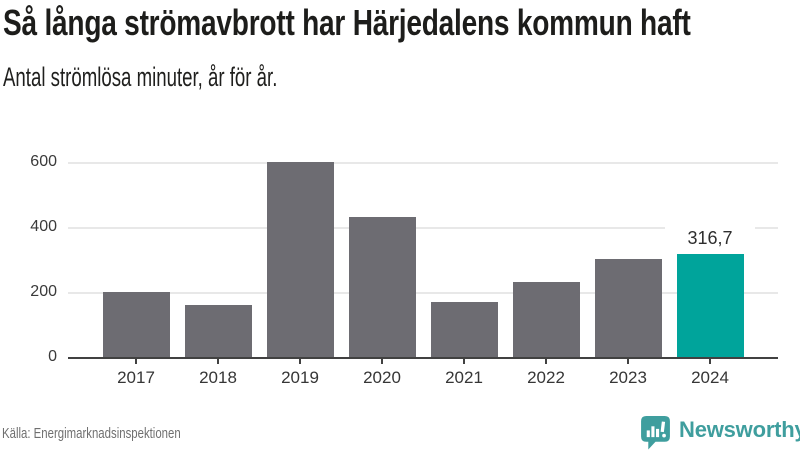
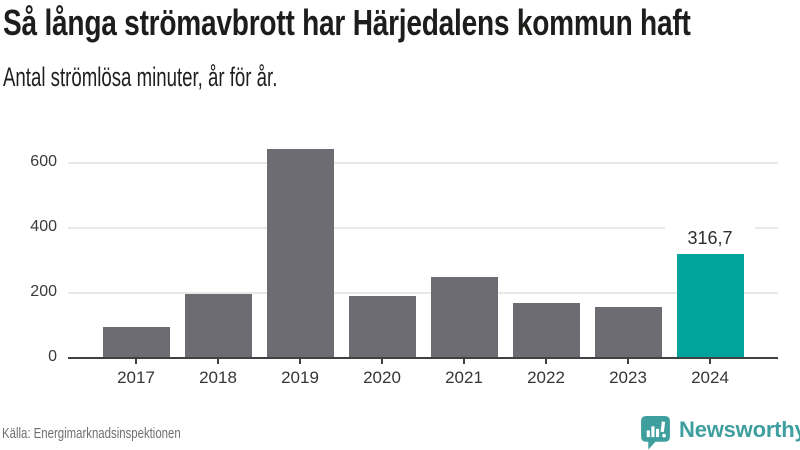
2017: 200 -> 90
2018: 160 -> 200
2019: 600 -> 640
2020: 430 -> 190
2021: 170 -> 240
2022: 230 -> 170
2023: 300 -> 150
